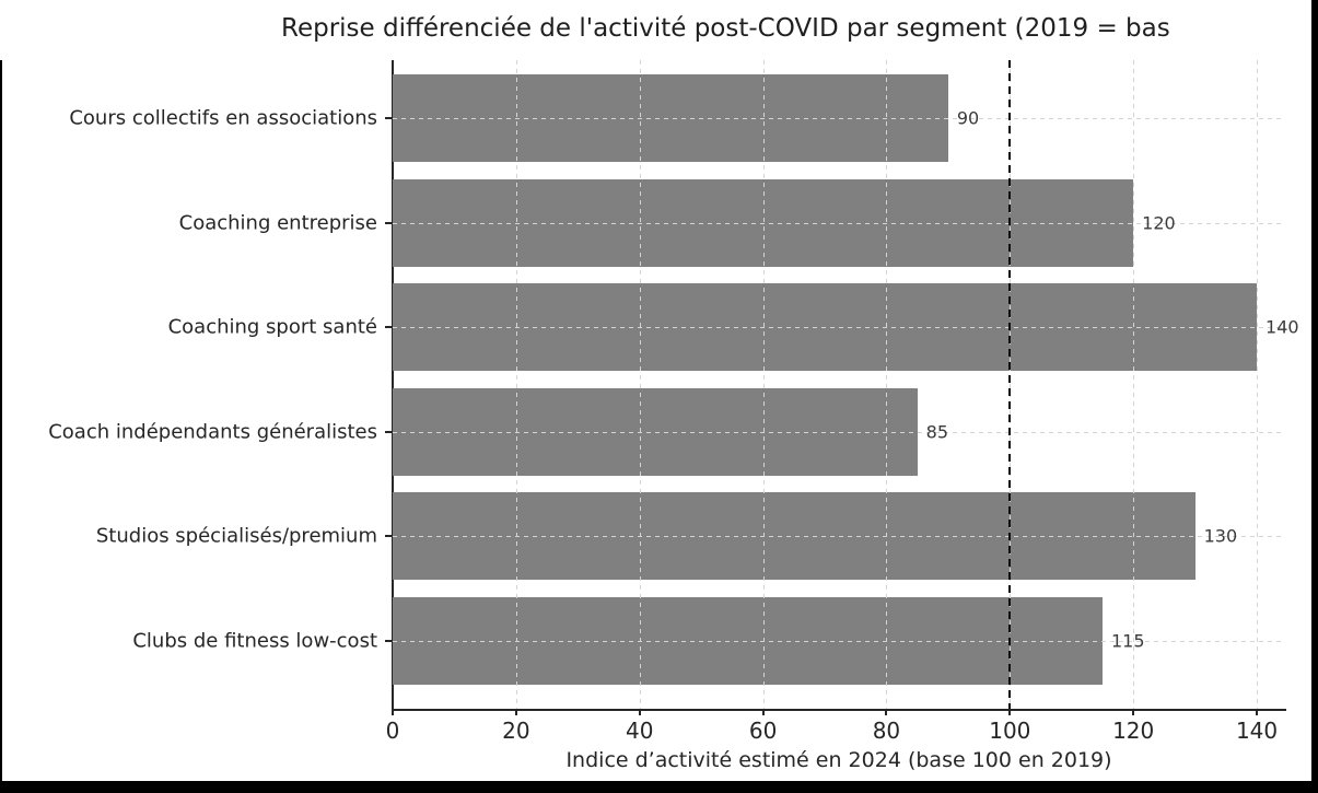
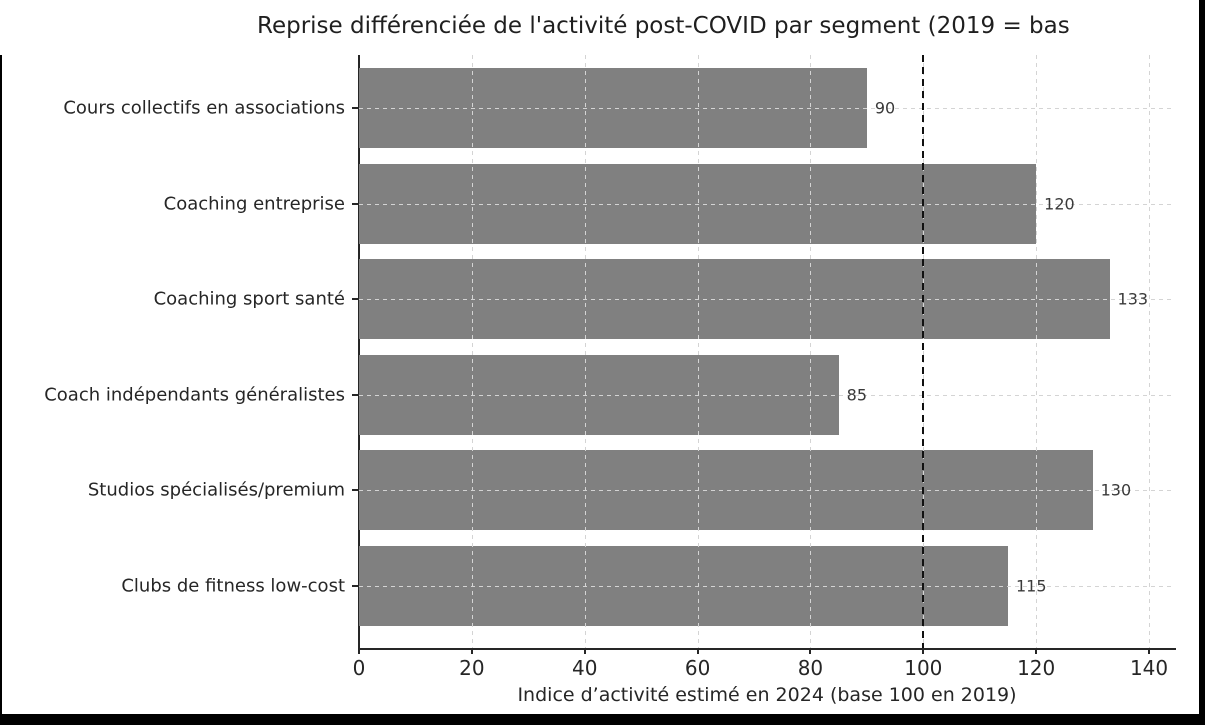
Coaching sport santé: 140 -> 133
